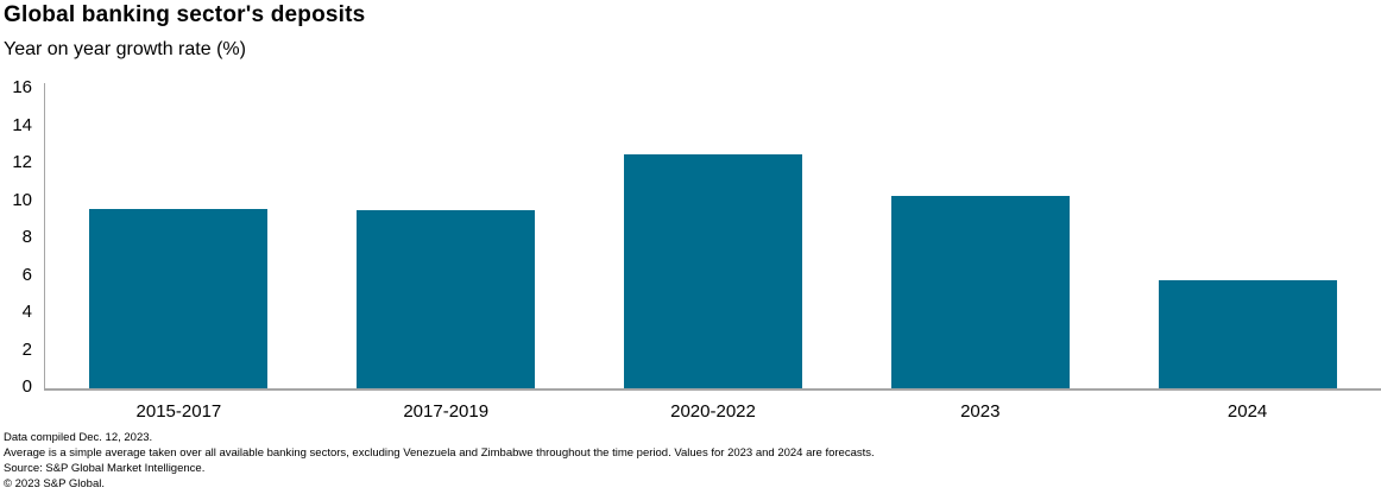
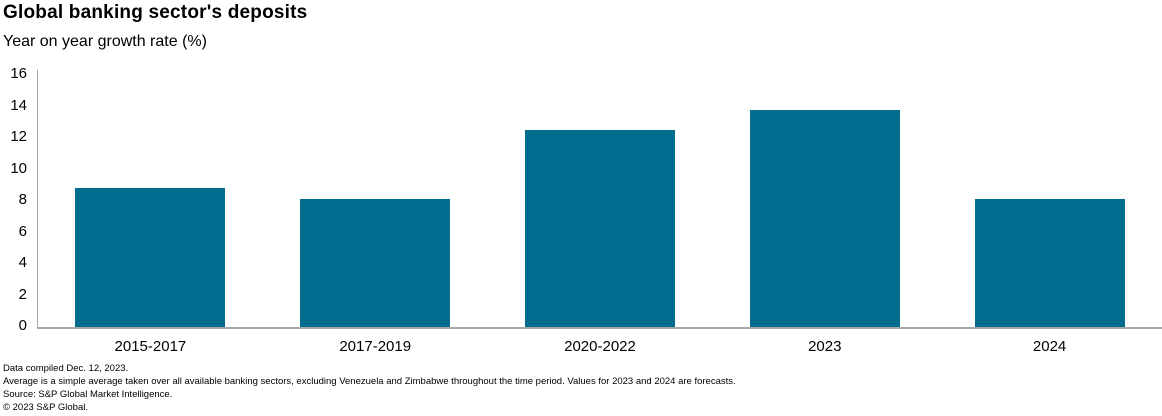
2015-2017: 9.6 -> 8.8
2017-2019: 9.5 -> 8.1
2023: 10.3 -> 13.8
2024: 5.8 -> 8.1
